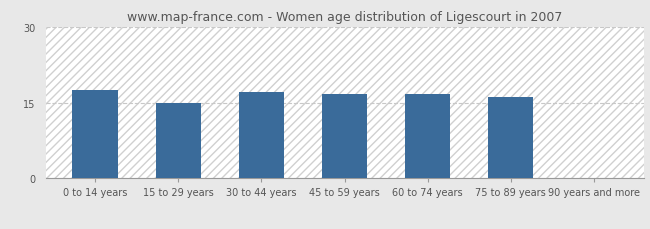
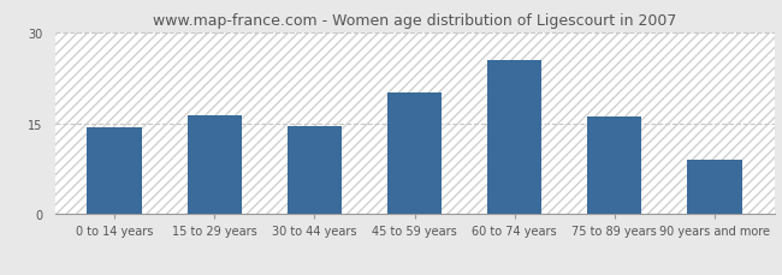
0 to 14 years: 17.5 -> 14.4
15 to 29 years: 15.0 -> 16.2
30 to 44 years: 17.0 -> 14.6
45 to 59 years: 16.7 -> 20.0
60 to 74 years: 16.7 -> 25.4
90 years and more: 0.1 -> 9.0
